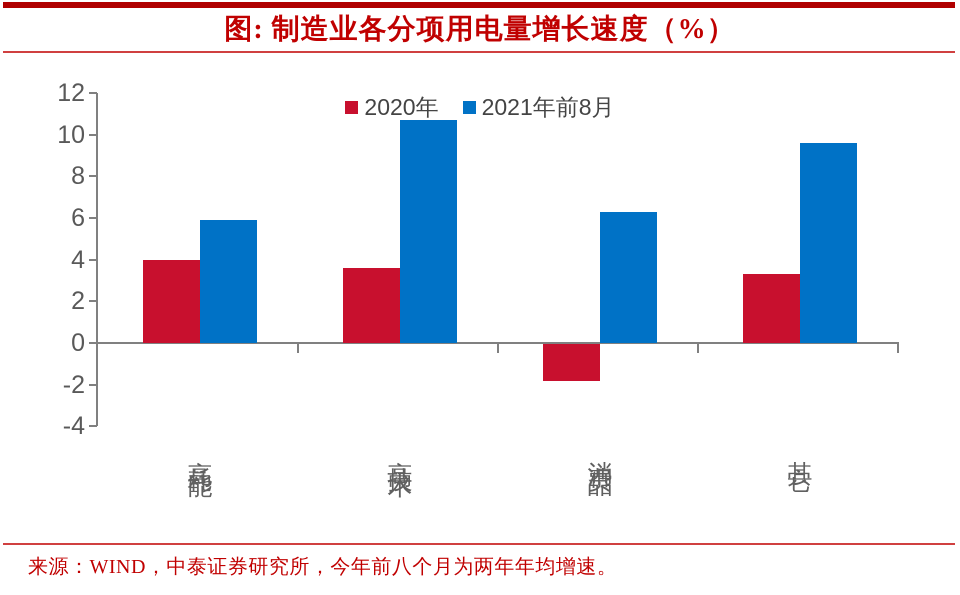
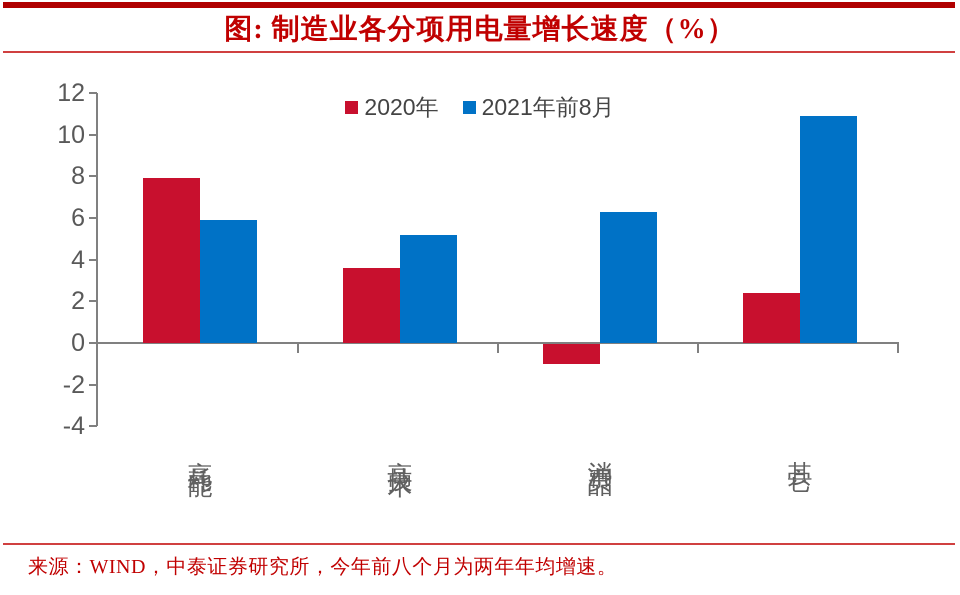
2020年/高耗能: 4.0 -> 7.9
2021年前8月/高技术: 10.7 -> 5.2
2020年/消费品: -1.8 -> -1.0
2020年/其它: 3.3 -> 2.4
2021年前8月/其它: 9.6 -> 10.9
